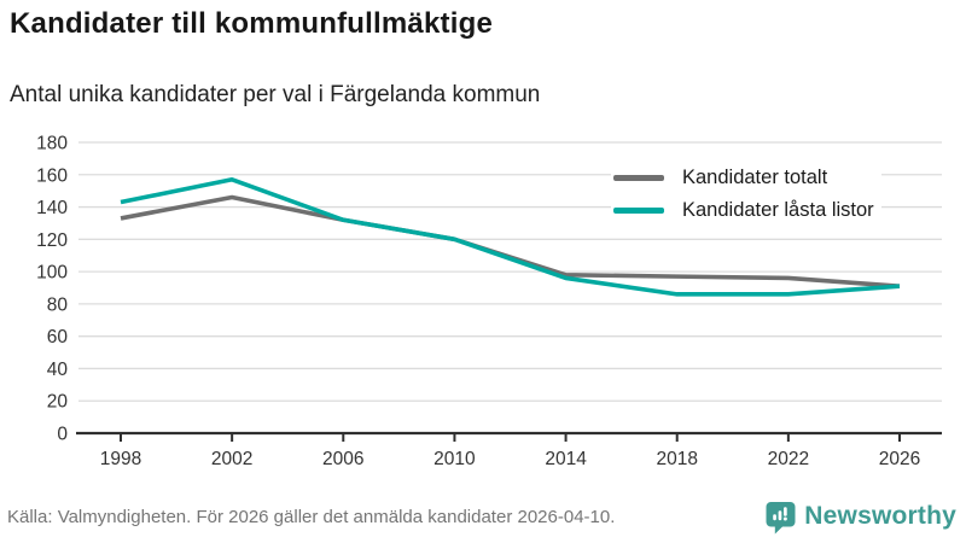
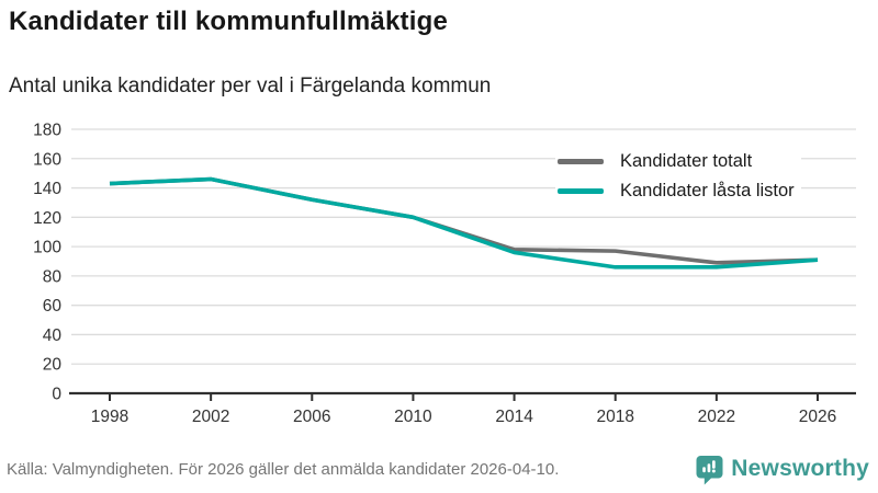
Kandidater totalt/1998: 133 -> 143
Kandidater låsta listor/2002: 157 -> 146
Kandidater totalt/2022: 96 -> 89
